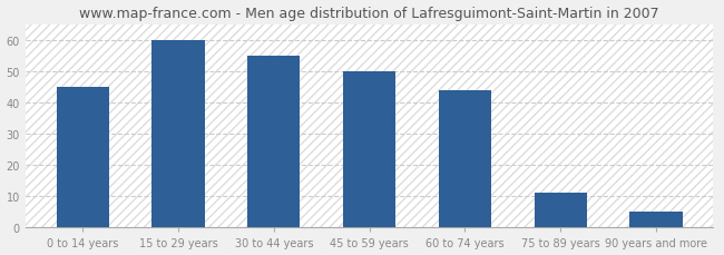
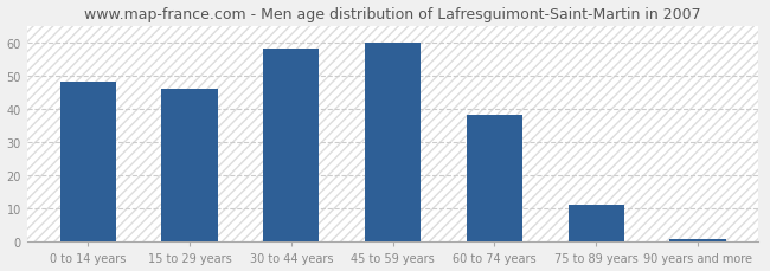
0 to 14 years: 45 -> 48
15 to 29 years: 60 -> 46
30 to 44 years: 55 -> 58
45 to 59 years: 50 -> 60
60 to 74 years: 44 -> 38
90 years and more: 5 -> 1
